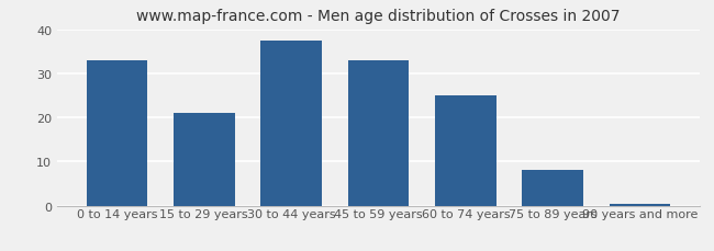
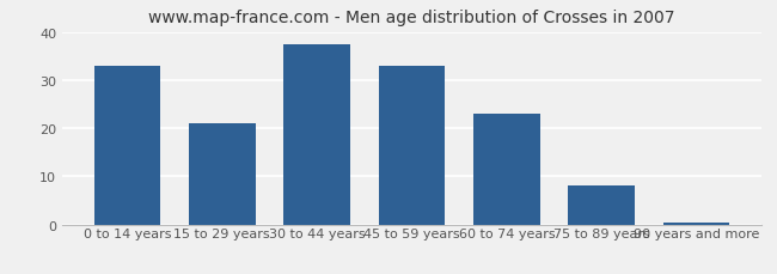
60 to 74 years: 25.0 -> 23.0
